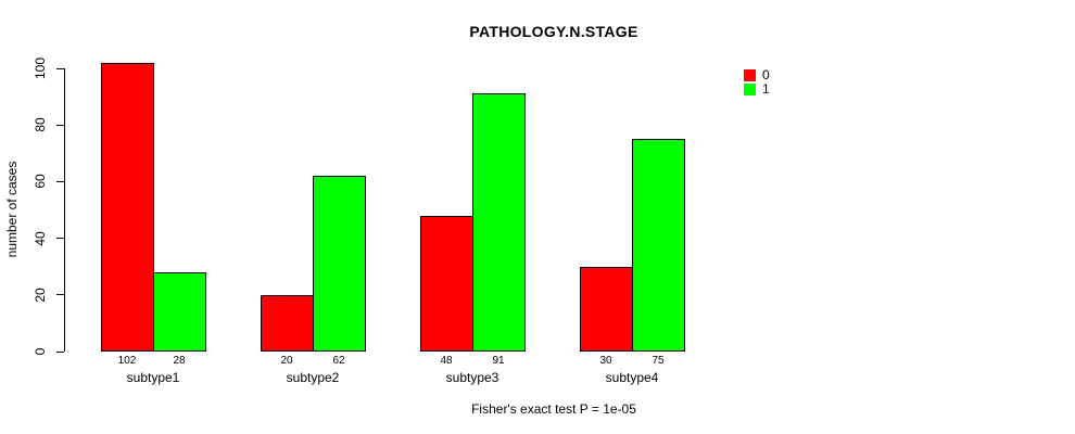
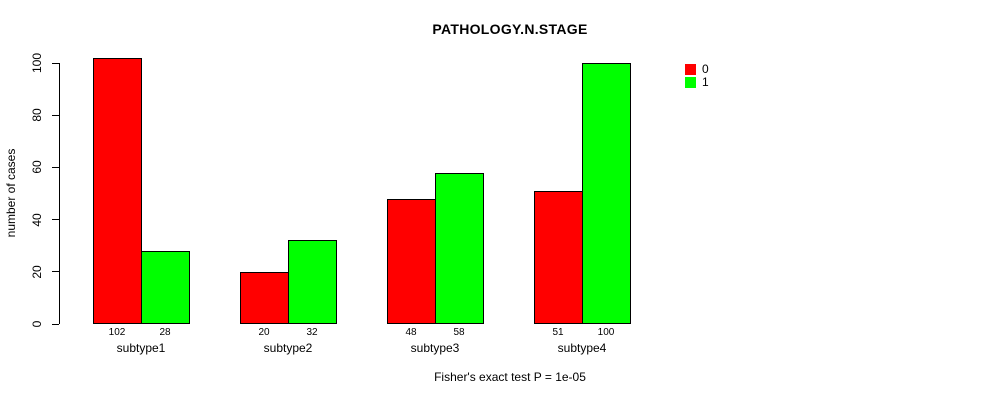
1/subtype2: 62 -> 32
1/subtype3: 91 -> 58
0/subtype4: 30 -> 51
1/subtype4: 75 -> 100
